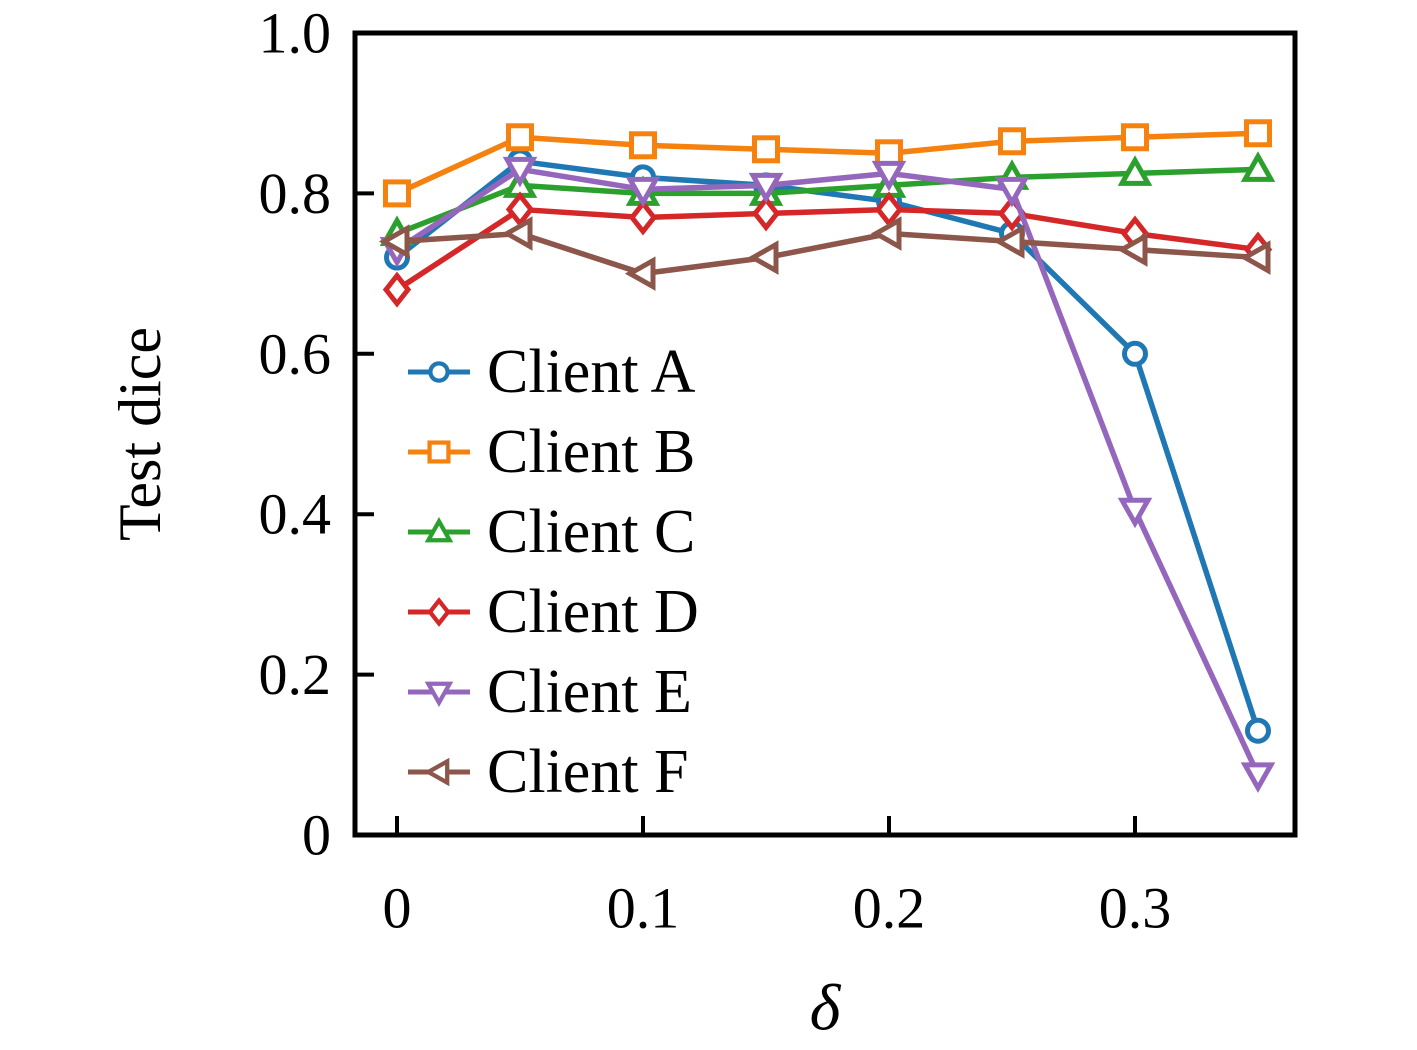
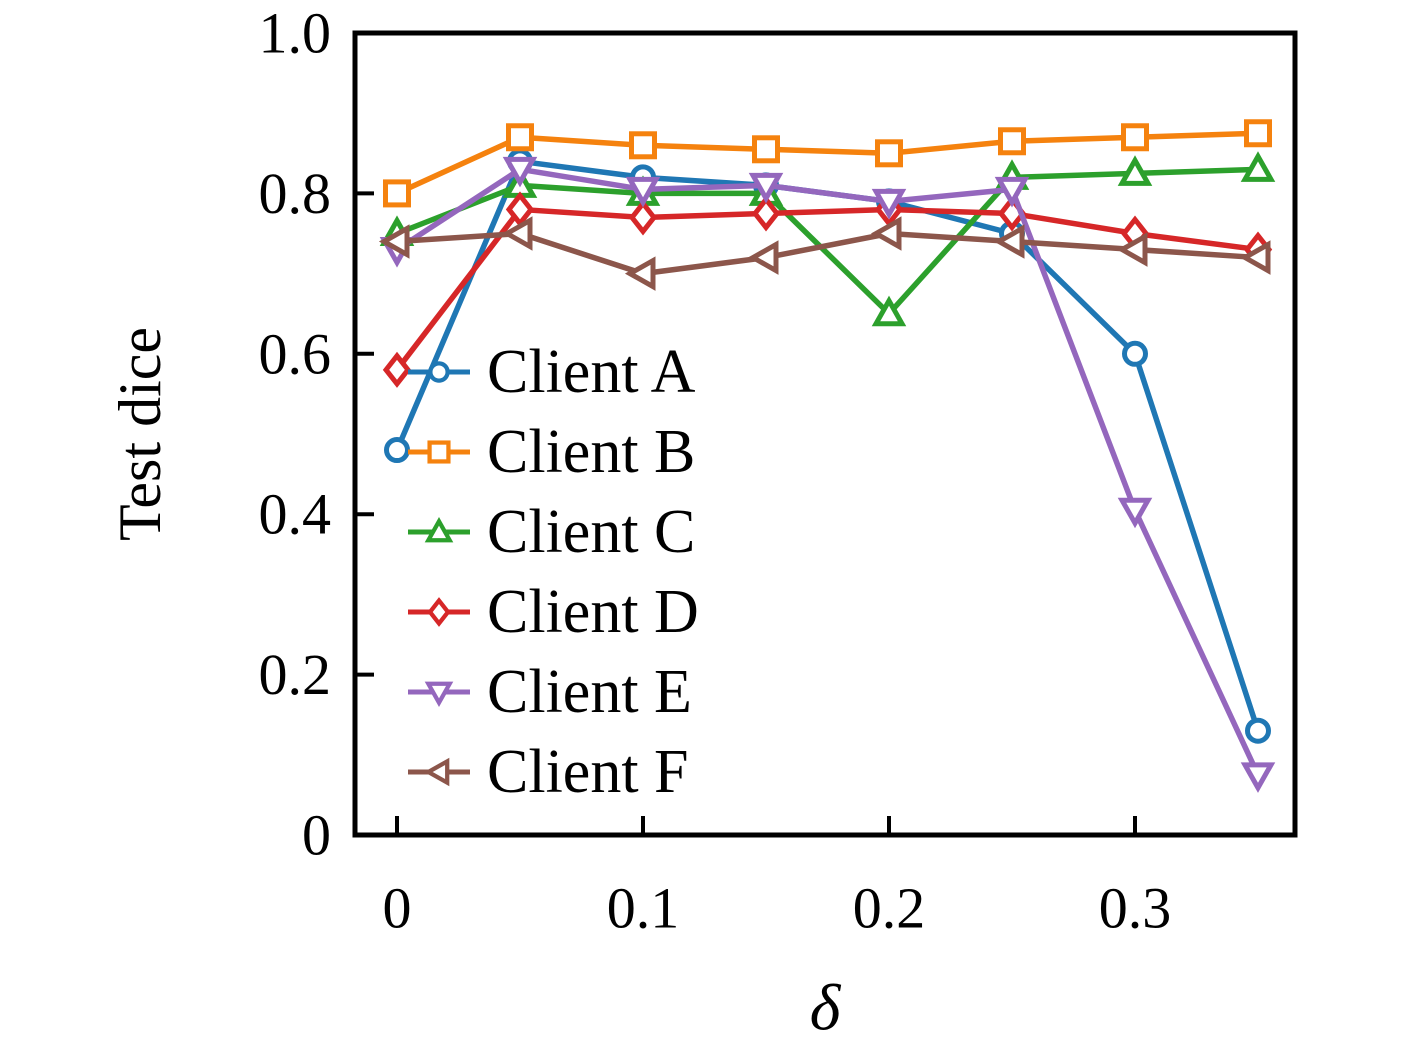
Client A/0: 0.72 -> 0.48
Client D/0: 0.68 -> 0.58
Client C/0.2: 0.81 -> 0.65
Client E/0.2: 0.82 -> 0.79
